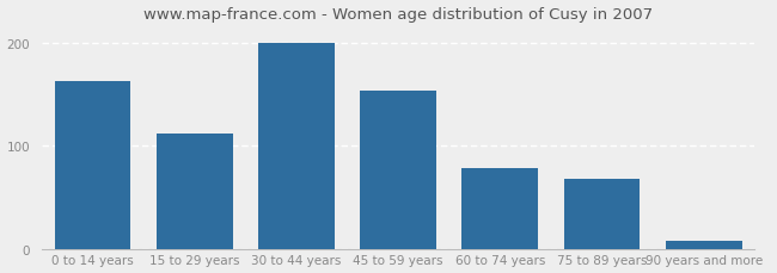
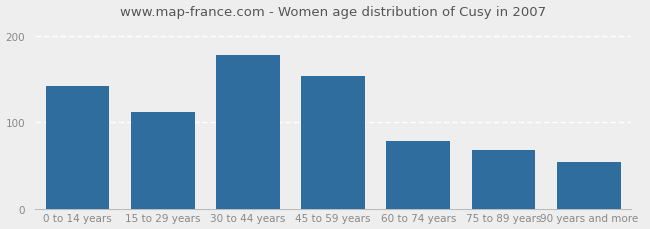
0 to 14 years: 163 -> 142
30 to 44 years: 200 -> 178
90 years and more: 8 -> 54
